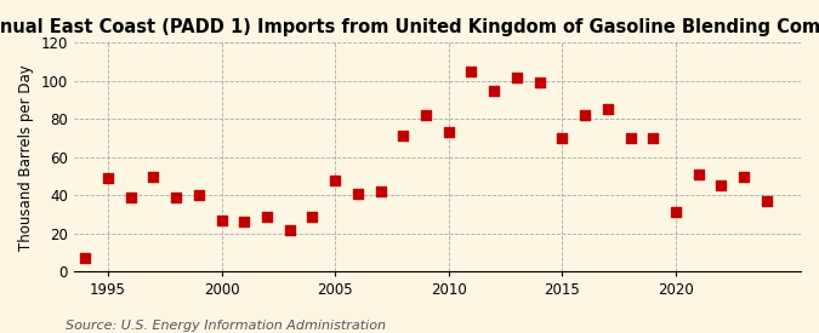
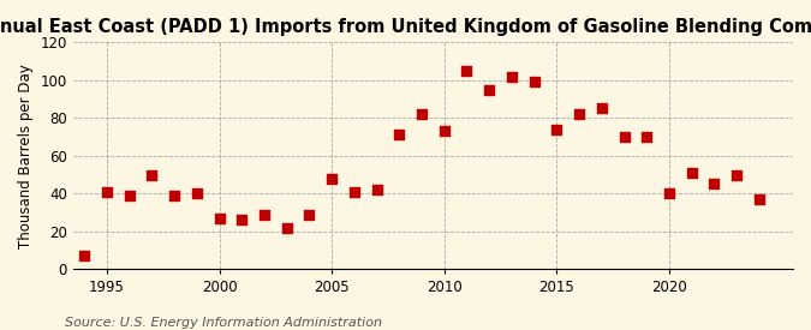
1995: 49 -> 41
2015: 70 -> 74
2020: 31 -> 40
